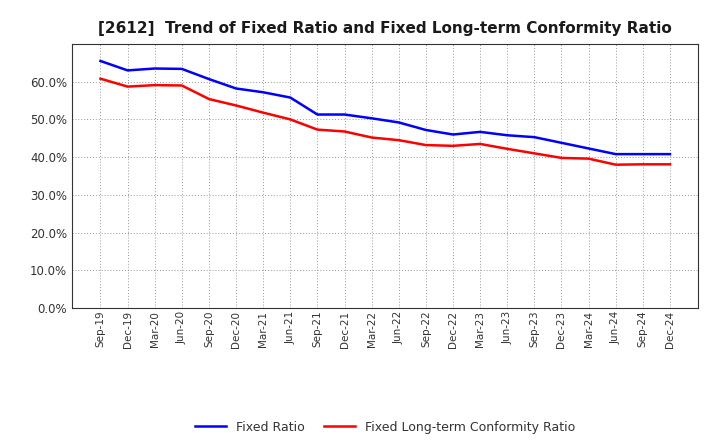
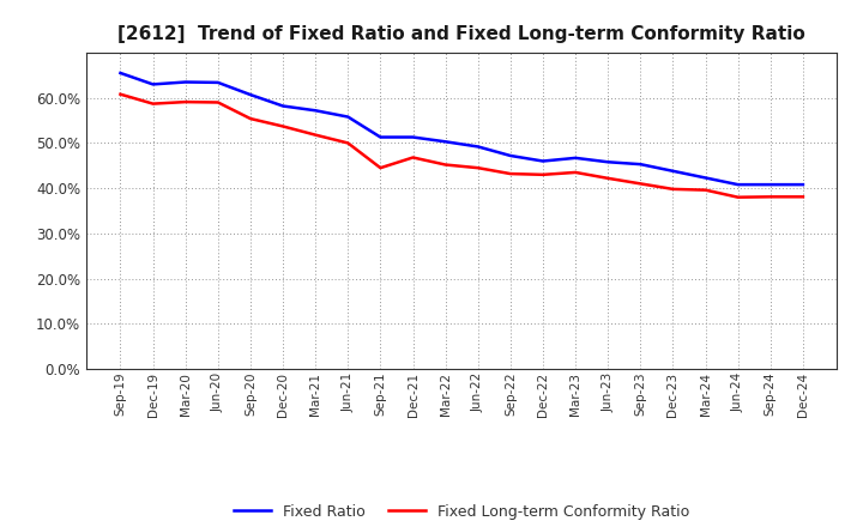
Fixed Long-term Conformity Ratio/Sep-21: 47.3% -> 44.5%
